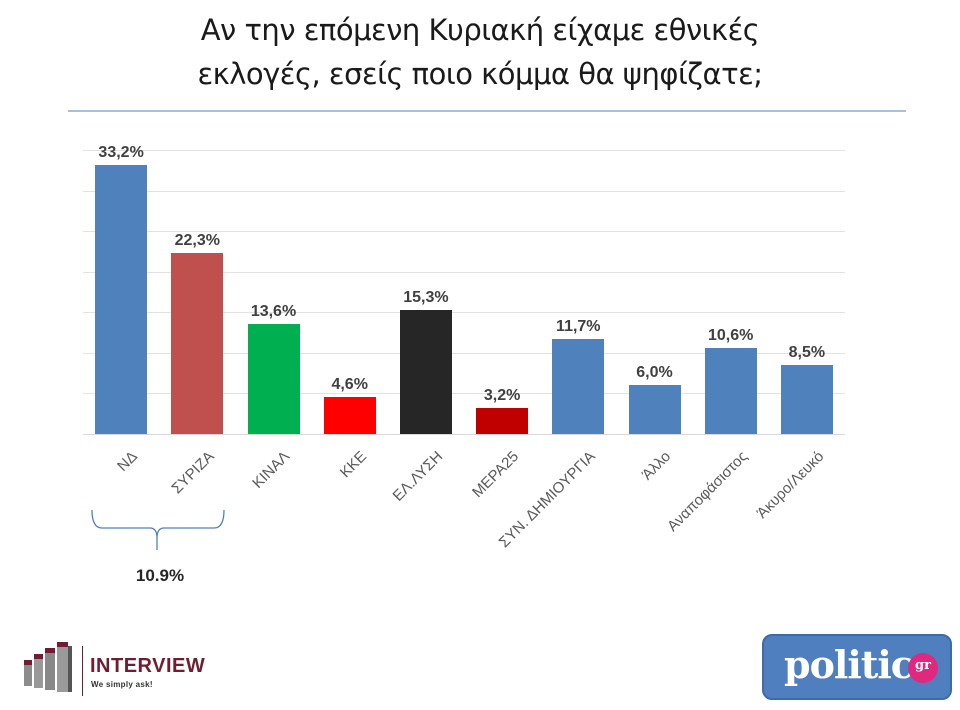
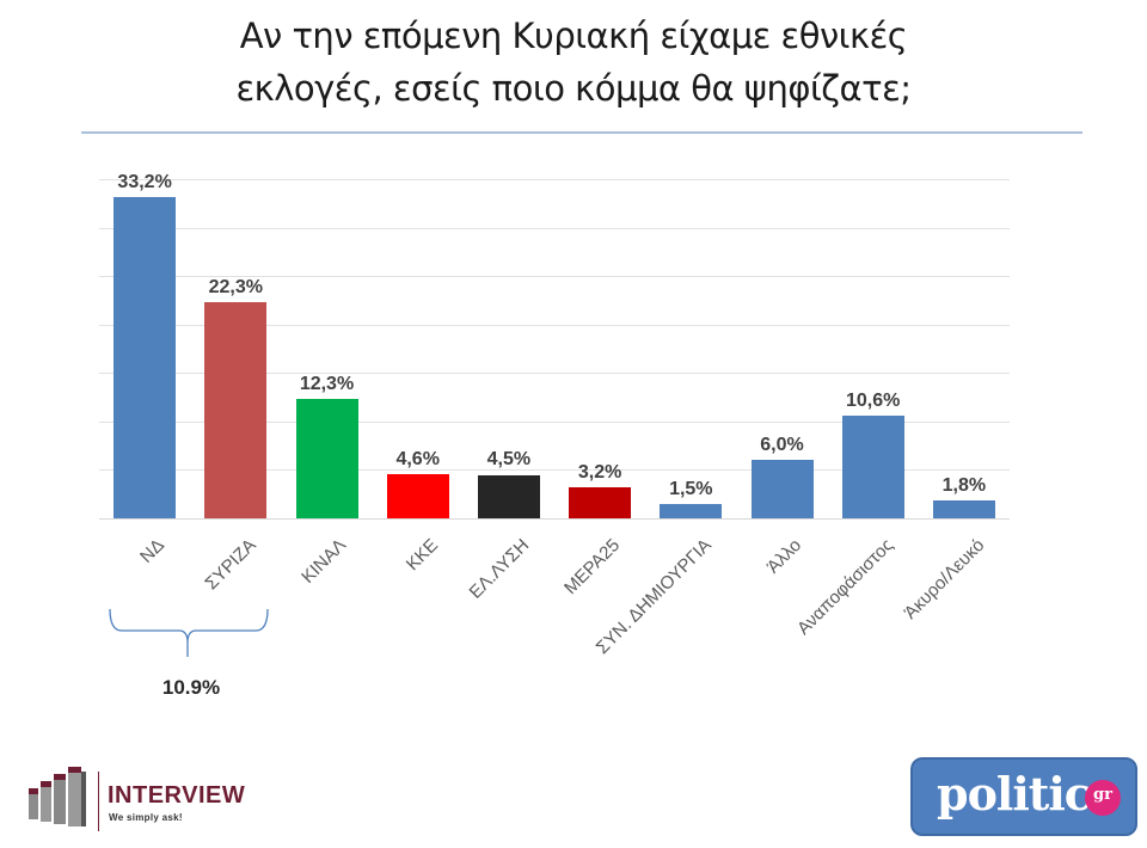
ΚΙΝΑΛ: 13,6% -> 12,3%
ΕΛ.ΛΥΣΗ: 15,3% -> 4,5%
ΣΥΝ. ΔΗΜΙΟΥΡΓΙΑ: 11,7% -> 1,5%
Άκυρο/Λευκό: 8,5% -> 1,8%
